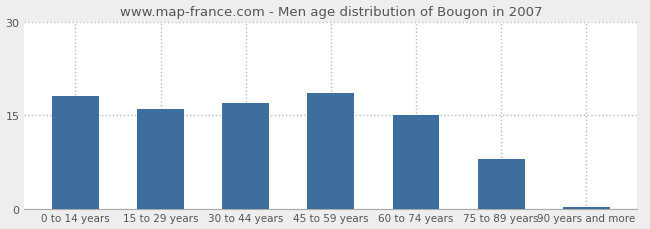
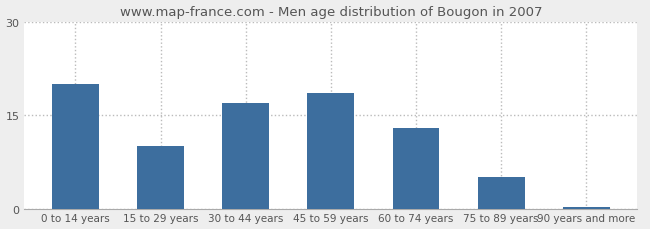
0 to 14 years: 18.0 -> 20.0
15 to 29 years: 16.0 -> 10.0
60 to 74 years: 15.0 -> 13.0
75 to 89 years: 8.0 -> 5.0
